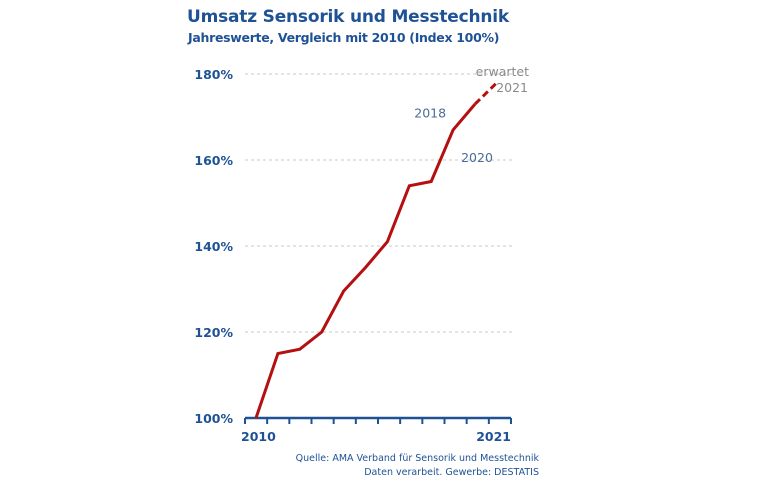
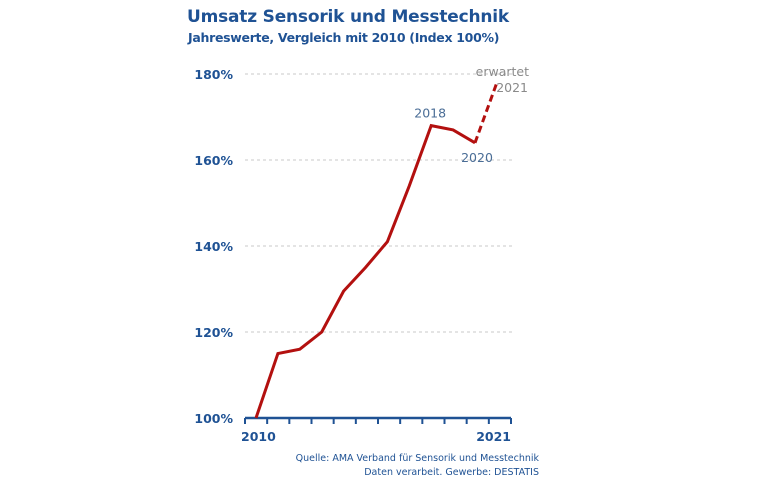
2018: 155% -> 168%
2020: 173% -> 164%
